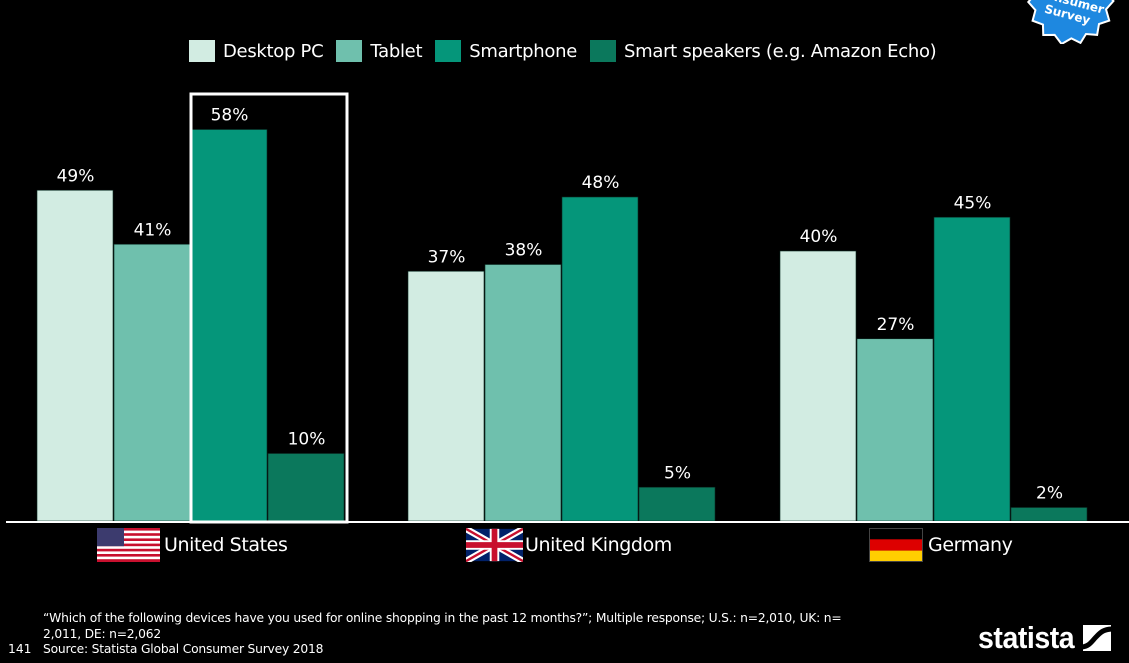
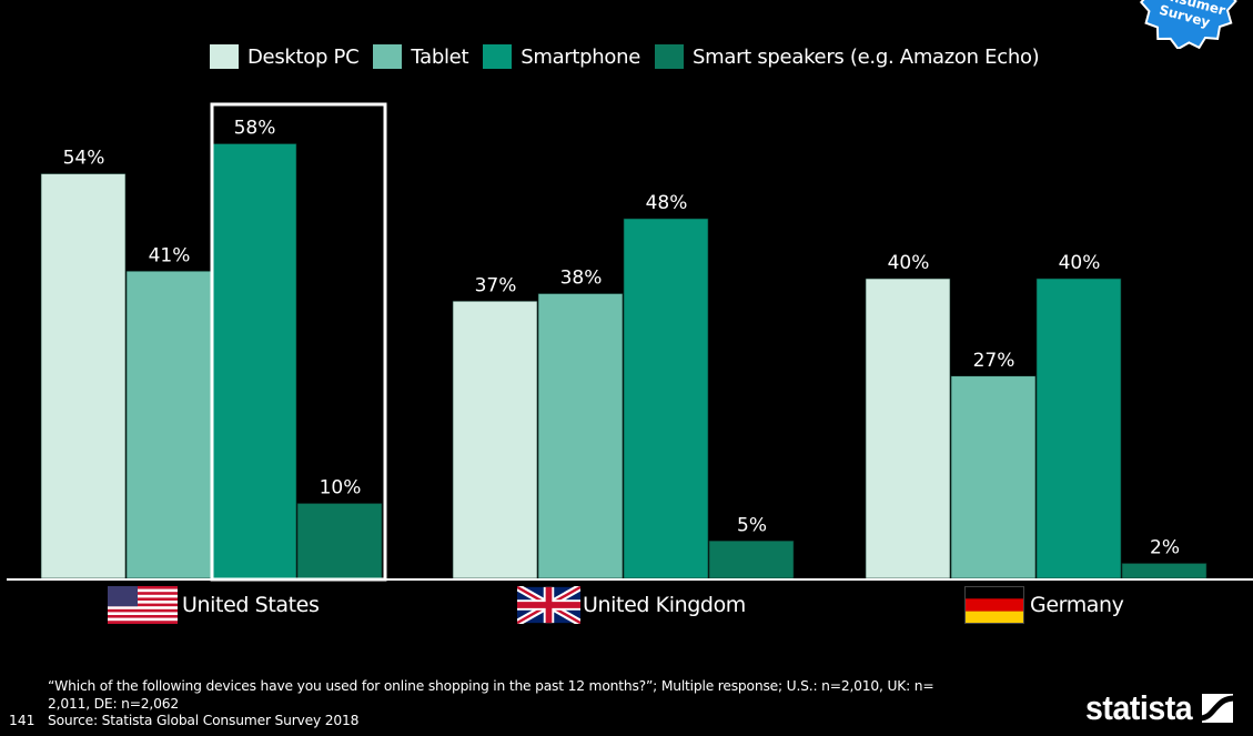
Desktop PC/United States: 49% -> 54%
Smartphone/Germany: 45% -> 40%
